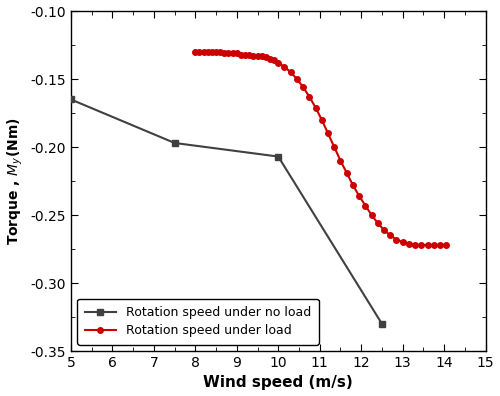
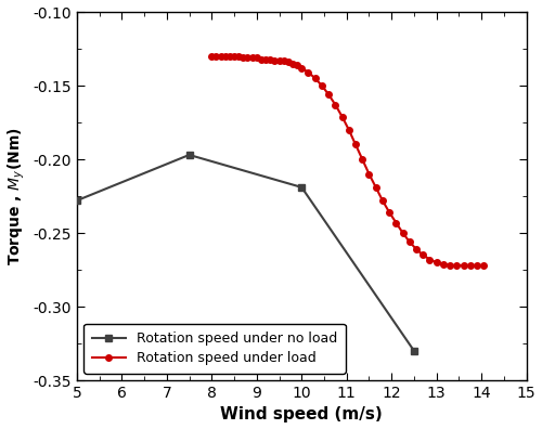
Rotation speed under no load/5: -0.165 -> -0.228
Rotation speed under no load/10: -0.207 -> -0.219
